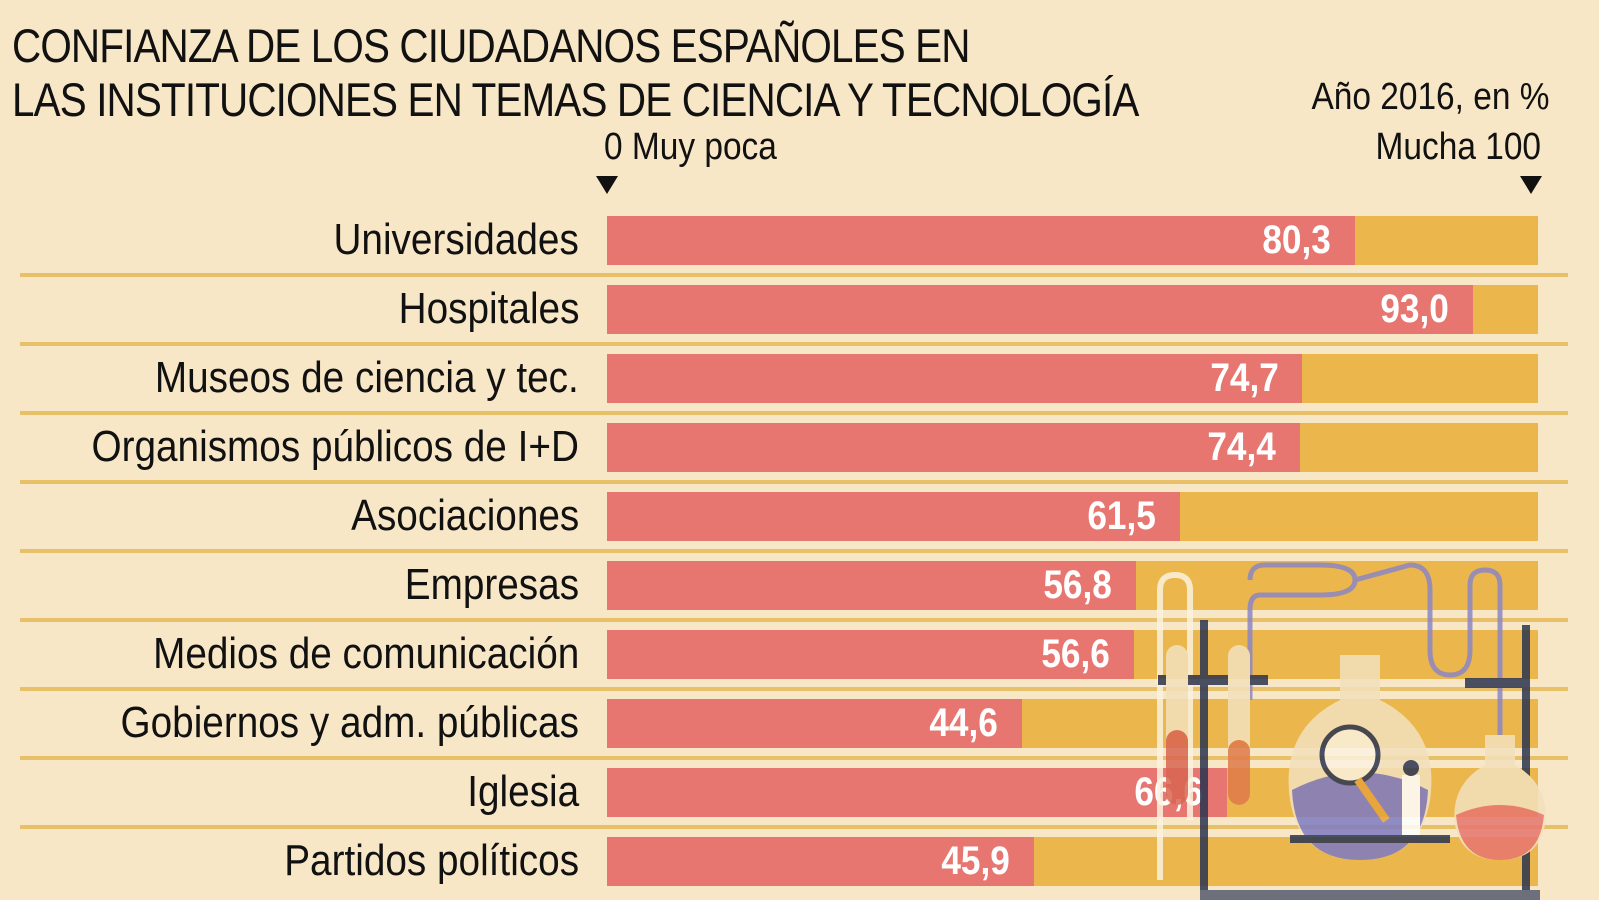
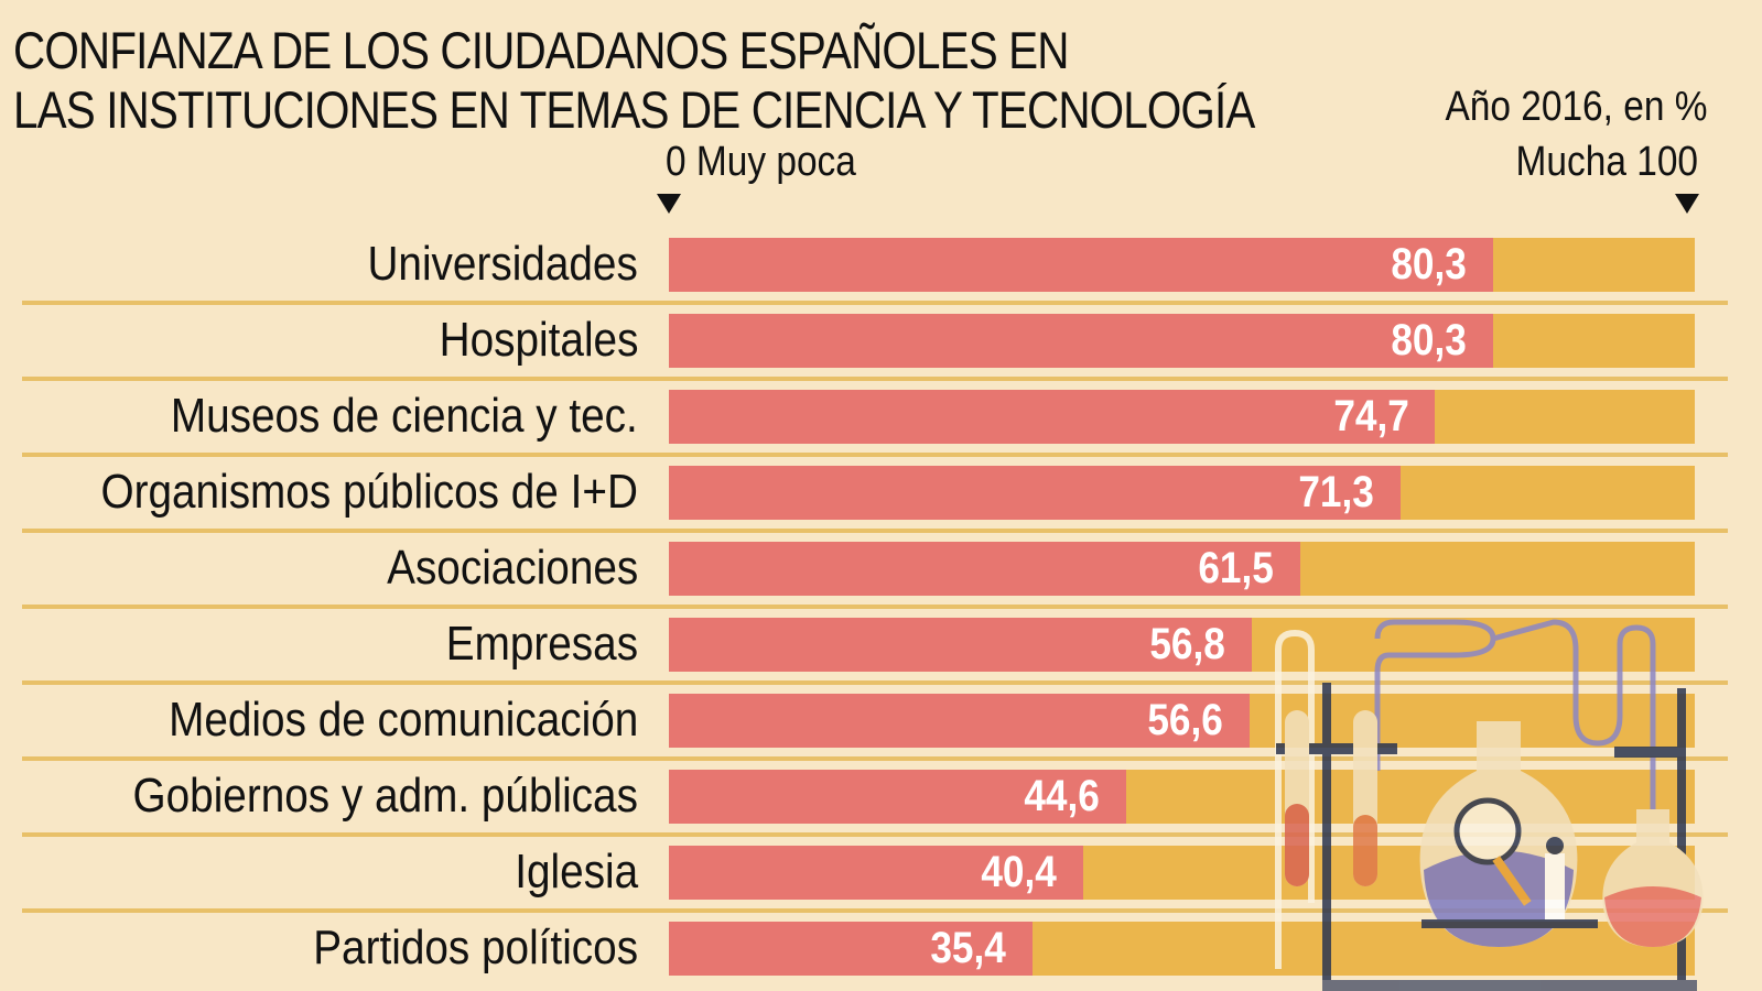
Hospitales: 93,0 -> 80,3
Organismos públicos de I+D: 74,4 -> 71,3
Iglesia: 66,6 -> 40,4
Partidos políticos: 45,9 -> 35,4
